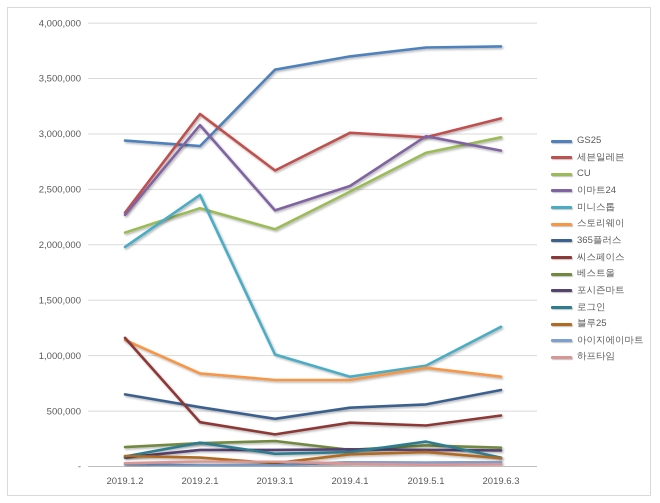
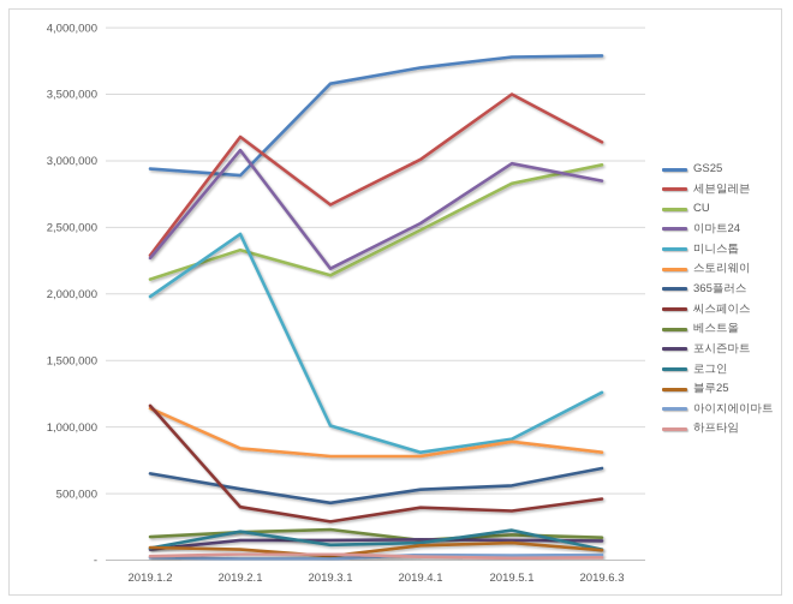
이마트24/2019.3.1: 2310000 -> 2190000
세븐일레븐/2019.5.1: 2970000 -> 3500000
